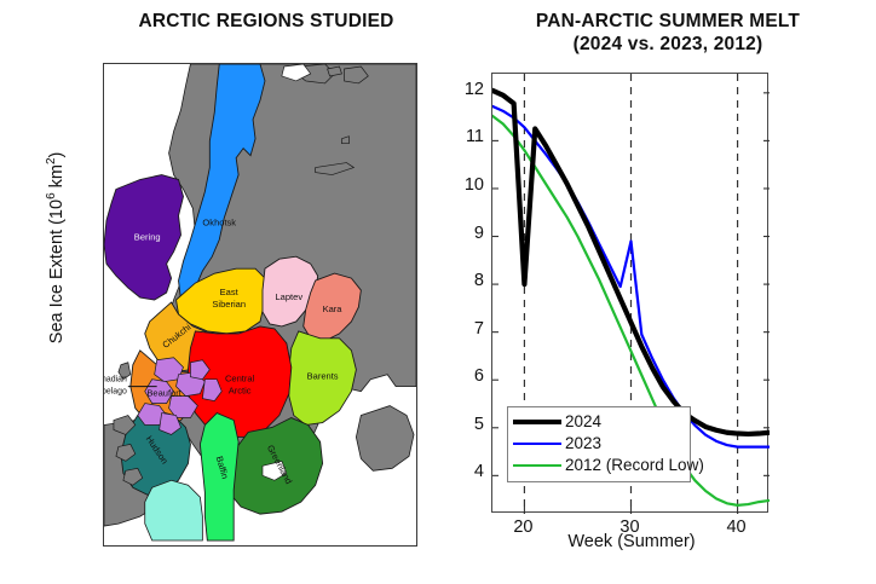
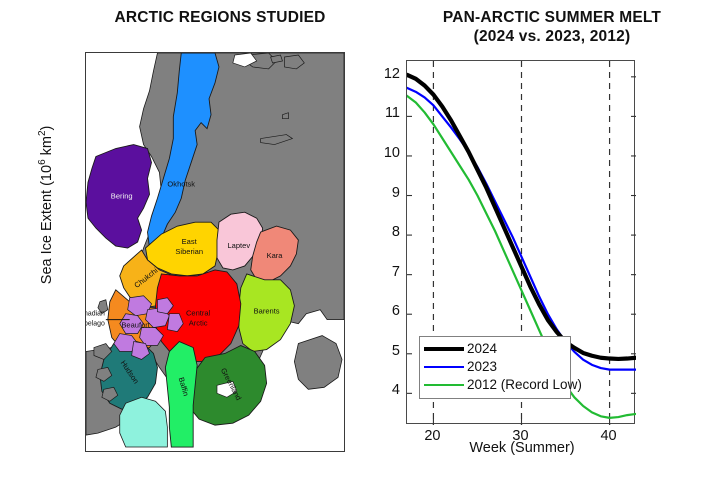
2024/20: 8.0 -> 11.6
2023/30: 8.9 -> 7.5
